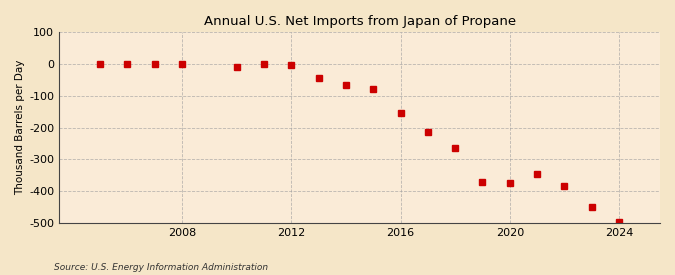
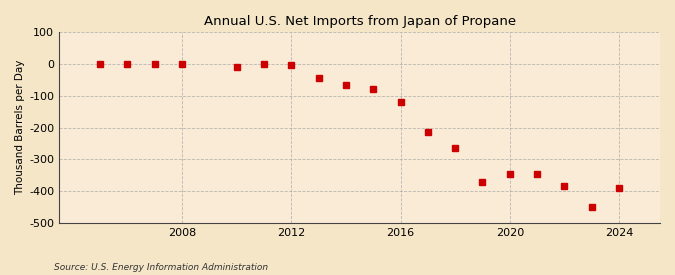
2016: -155 -> -120
2020: -375 -> -345
2024: -495 -> -390
